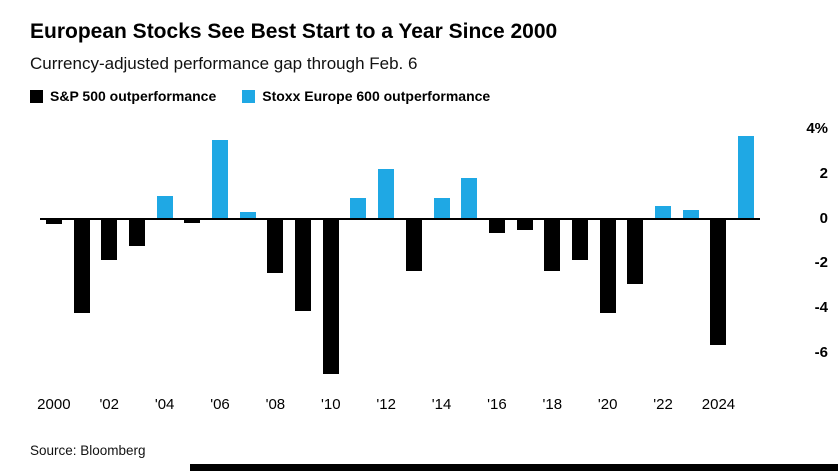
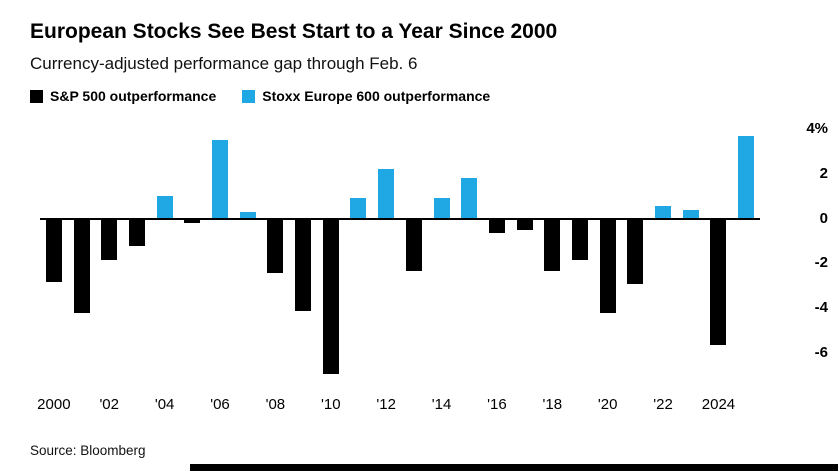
2000: -0.2% -> -2.8%
